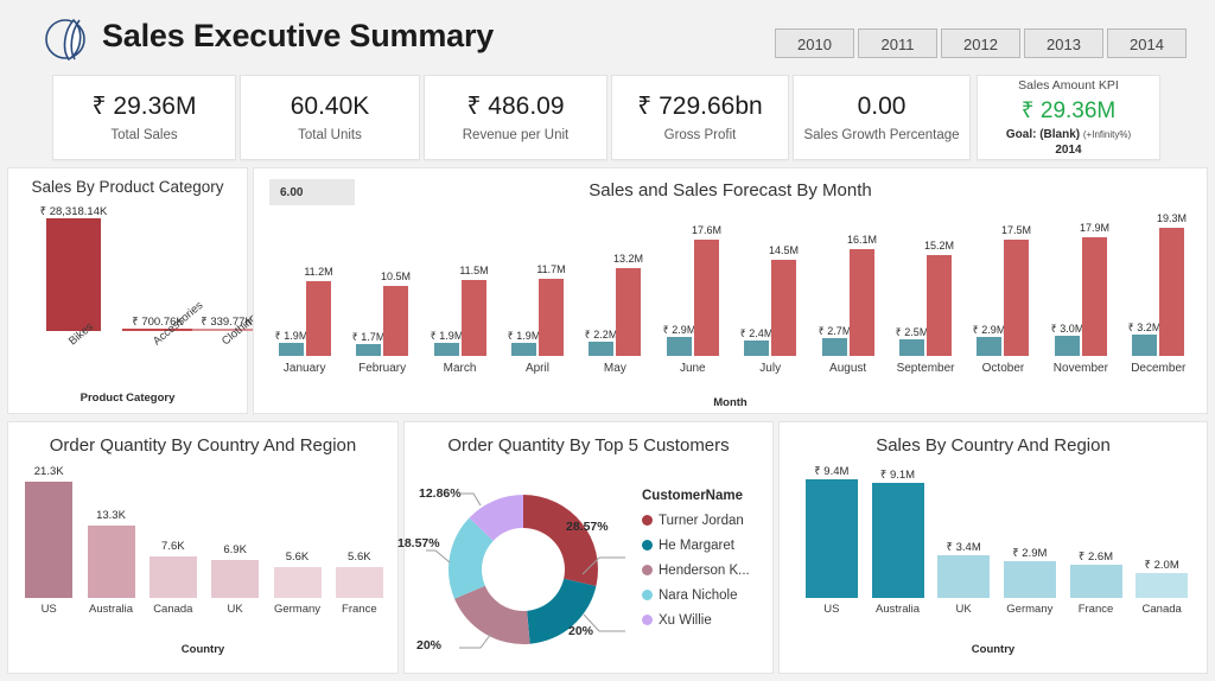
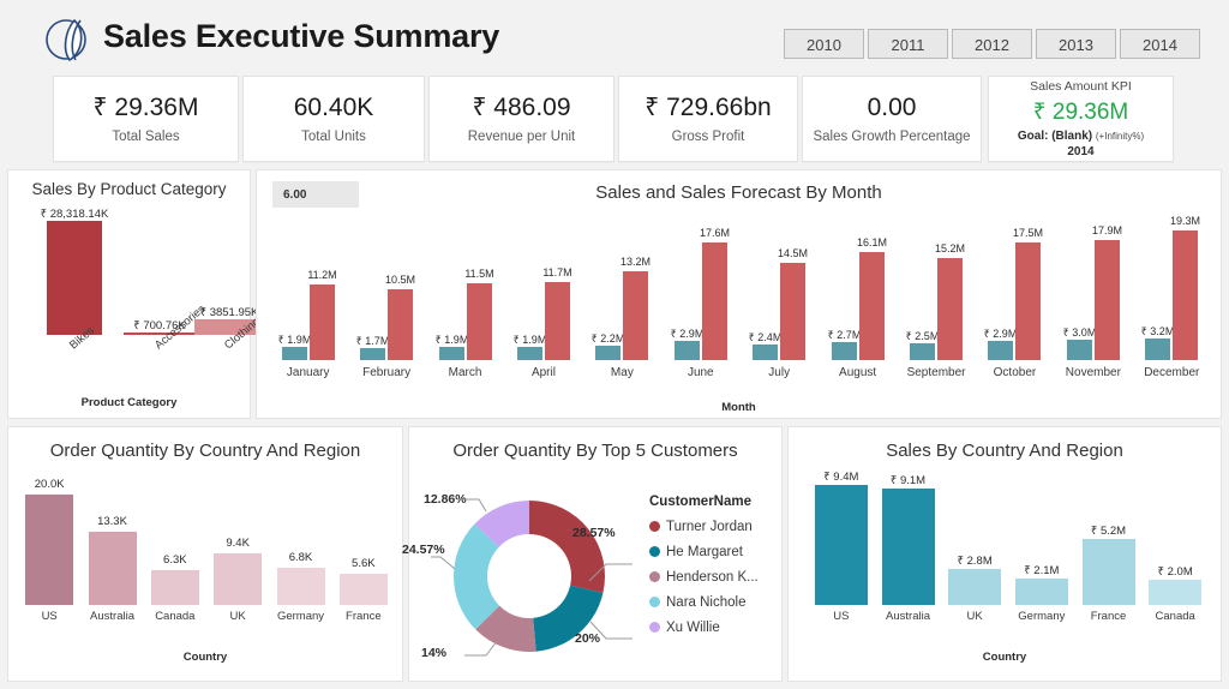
Sales By Product Category/Clothing: 339.77K -> 3851.95K
Order Quantity By Country And Region/US: 21.3K -> 20.0K
Order Quantity By Country And Region/Canada: 7.6K -> 6.3K
Order Quantity By Country And Region/UK: 6.9K -> 9.4K
Order Quantity By Country And Region/Germany: 5.6K -> 6.8K
Order Quantity By Top 5 Customers/Henderson K...: 20% -> 14%
Order Quantity By Top 5 Customers/Nara Nichole: 18.57% -> 24.57%
Sales By Country And Region/UK: 3.4M -> 2.8M
Sales By Country And Region/Germany: 2.9M -> 2.1M
Sales By Country And Region/France: 2.6M -> 5.2M
